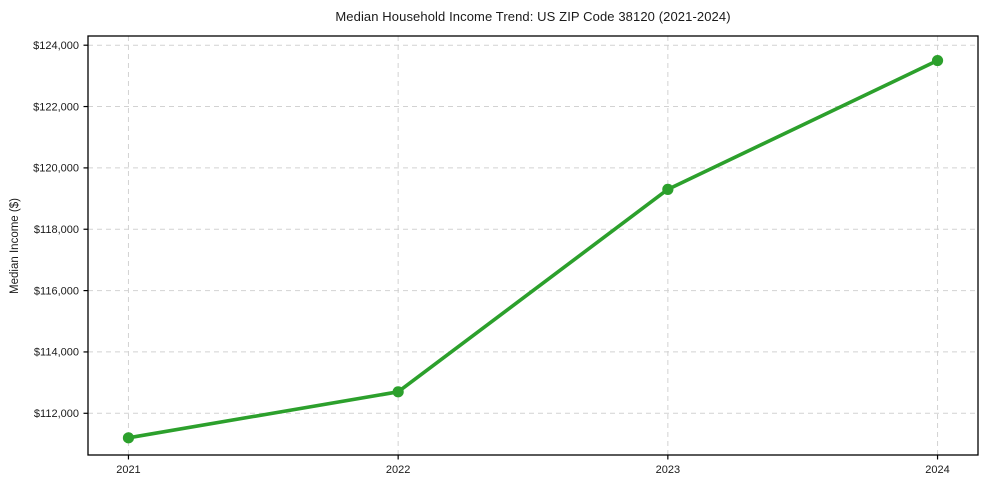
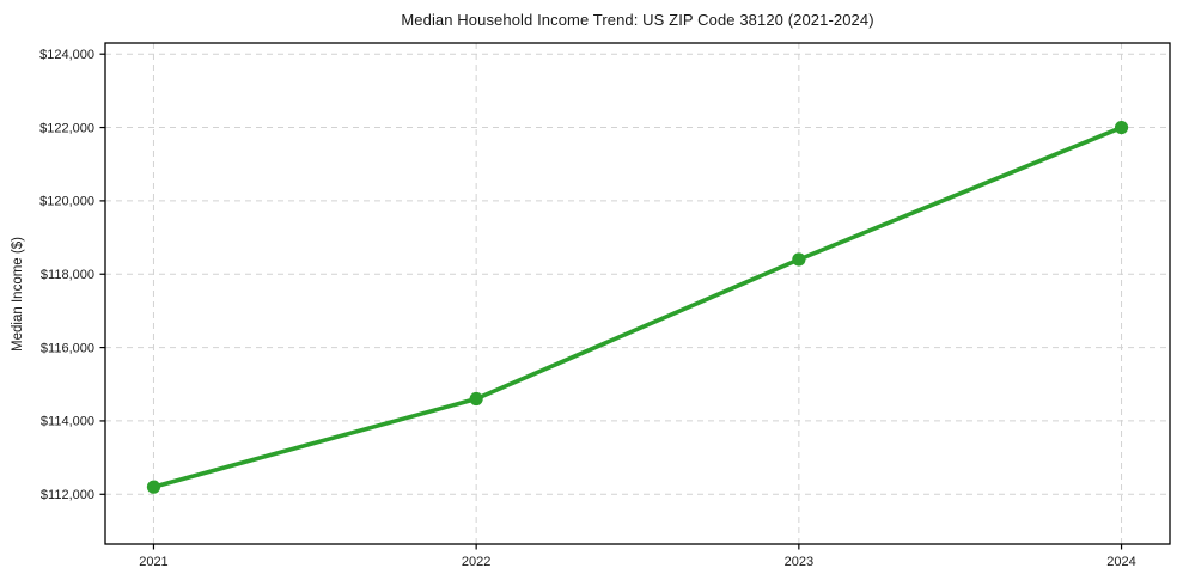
2021: $111200 -> $112200
2022: $112700 -> $114600
2023: $119300 -> $118400
2024: $123500 -> $122000
